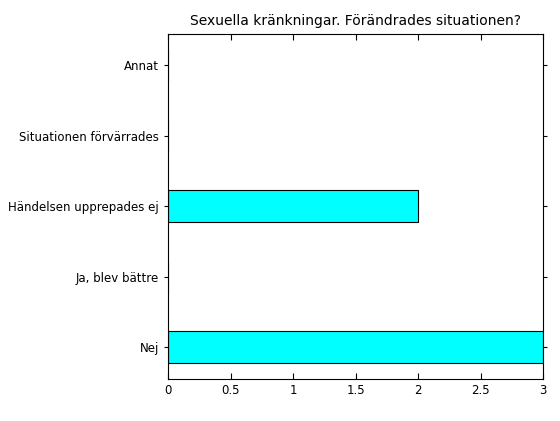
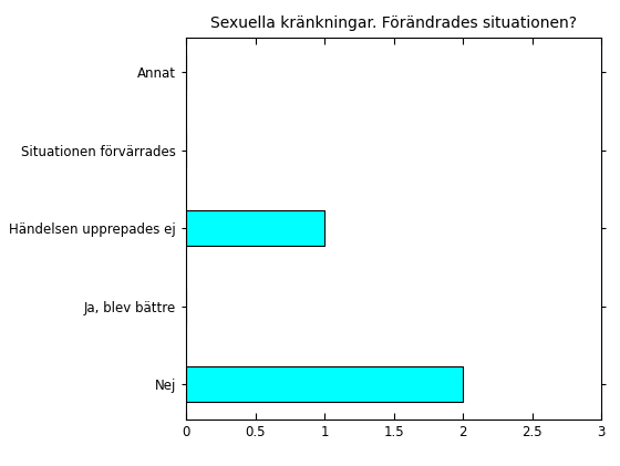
Händelsen upprepades ej: 2 -> 1
Nej: 3 -> 2
